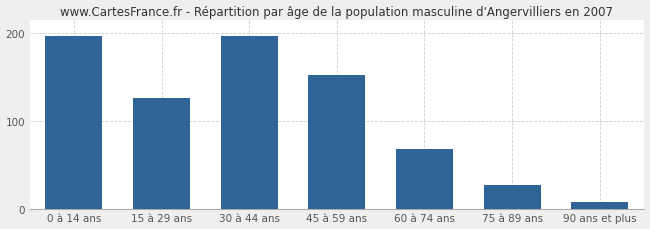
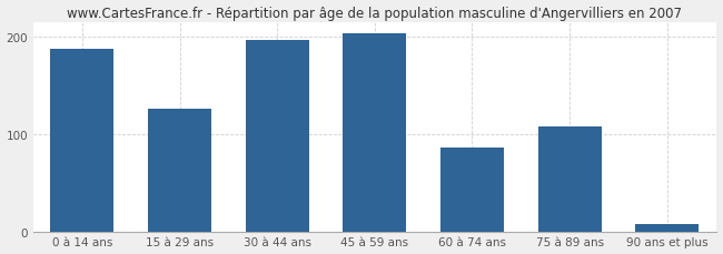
0 à 14 ans: 197 -> 188
45 à 59 ans: 152 -> 204
60 à 74 ans: 68 -> 86
75 à 89 ans: 27 -> 108
